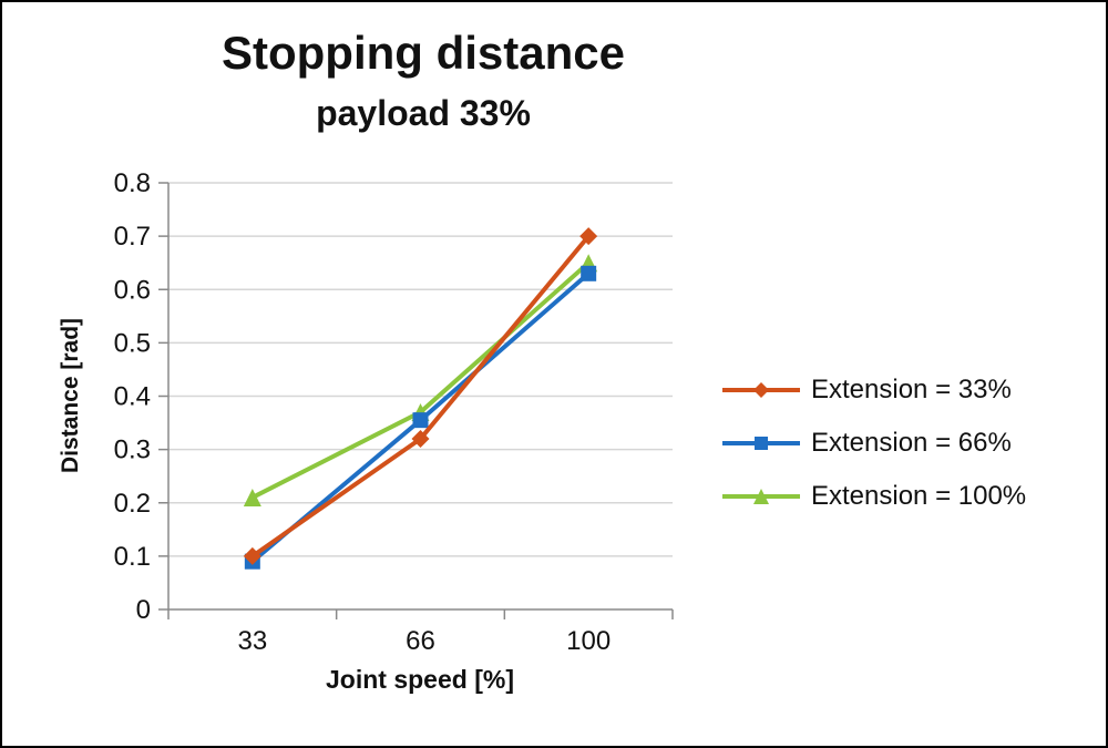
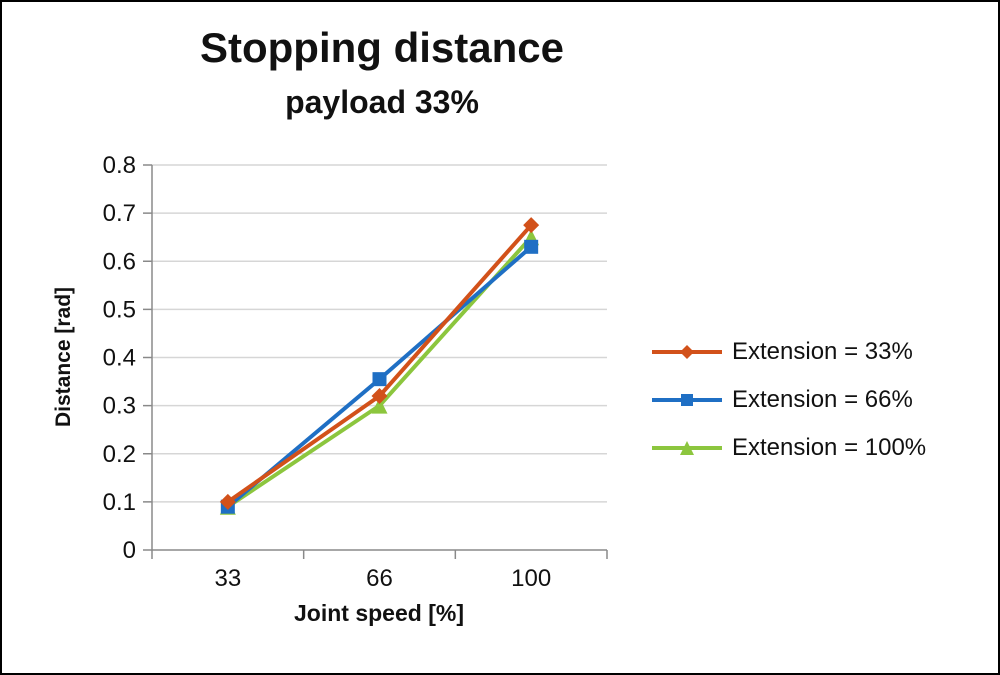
Extension = 100%/33: 0.21 -> 0.09
Extension = 100%/66: 0.37 -> 0.30
Extension = 33%/100: 0.70 -> 0.68
